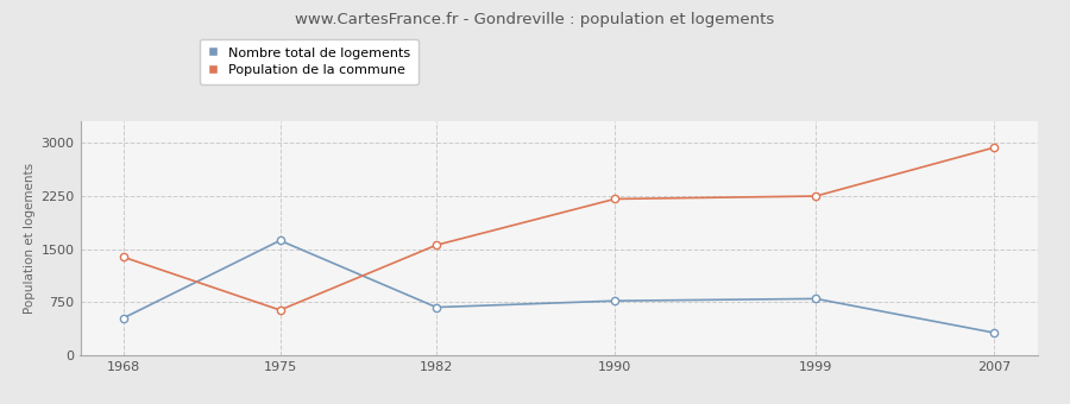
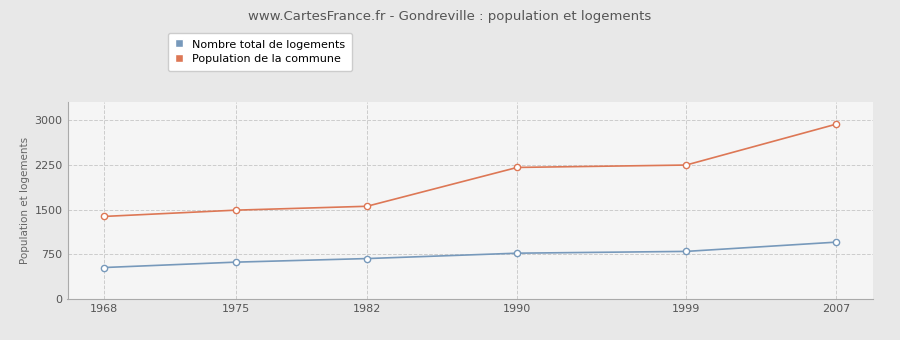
Nombre total de logements/1975: 1620 -> 620
Population de la commune/1975: 640 -> 1490
Nombre total de logements/2007: 320 -> 960
